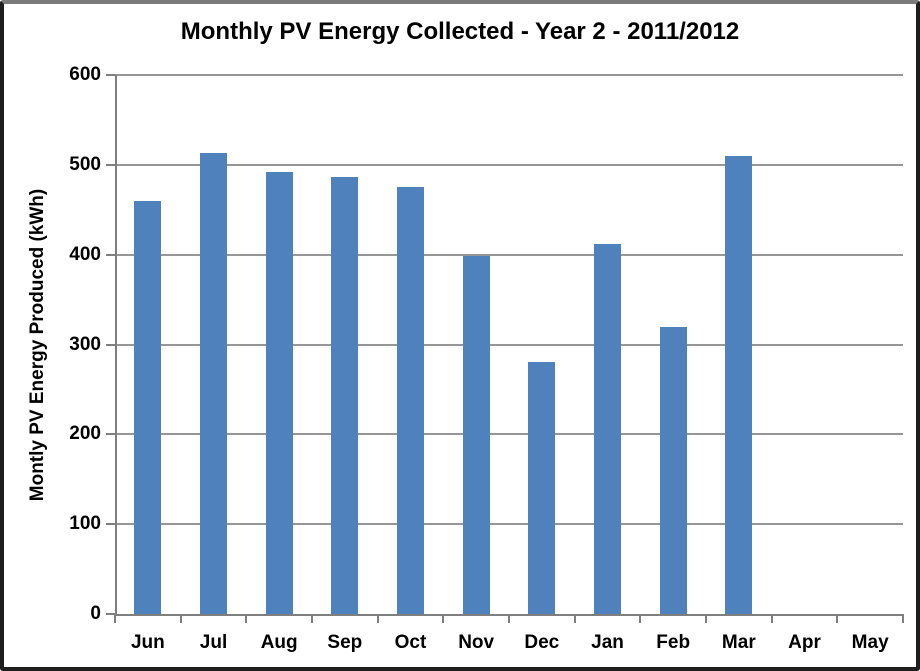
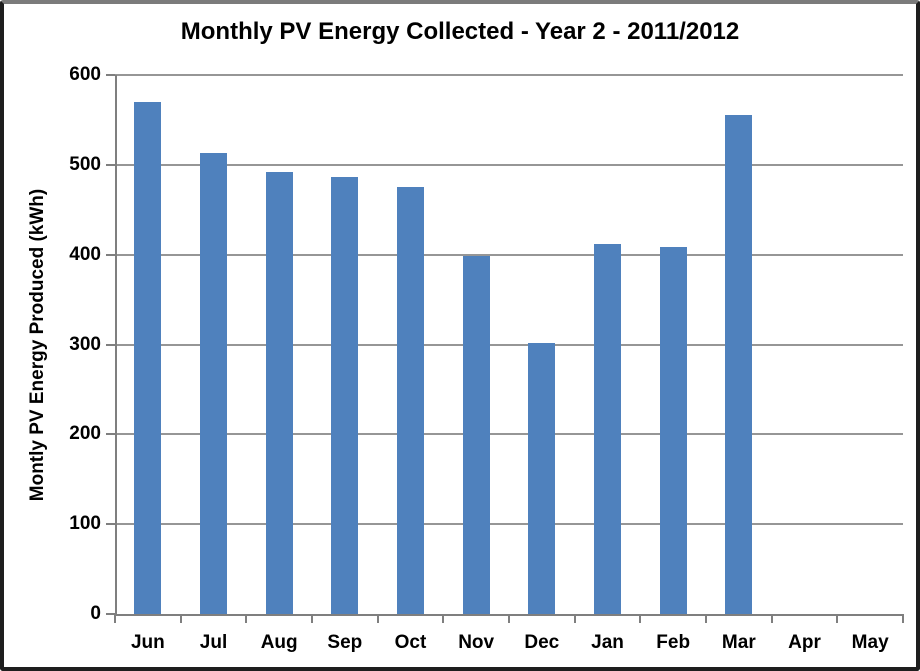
Jun: 460 -> 570
Dec: 280 -> 300
Feb: 320 -> 410
Mar: 510 -> 560
